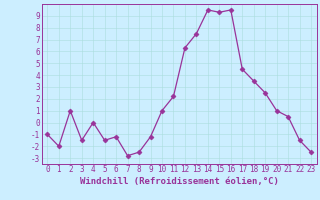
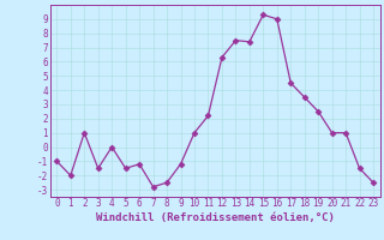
14: 9.5 -> 7.4
16: 9.5 -> 9.0
21: 0.5 -> 1.0
